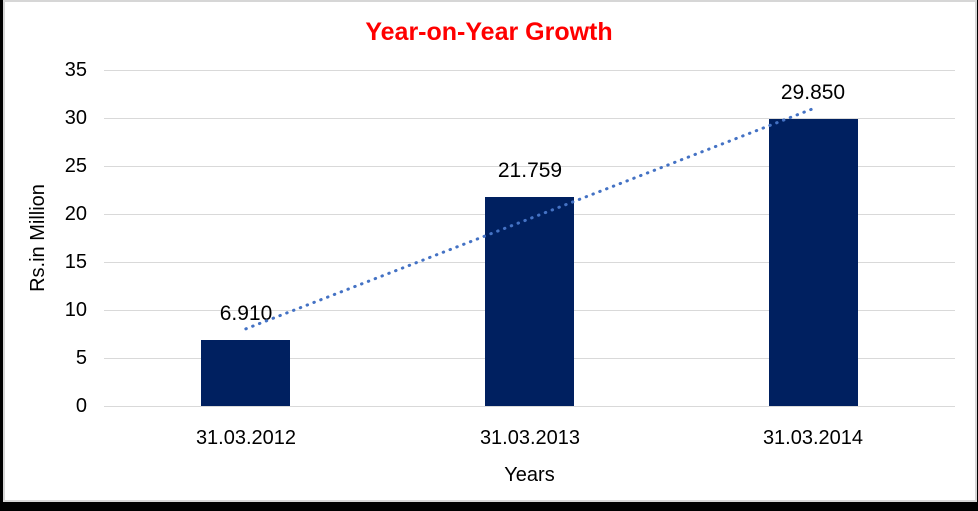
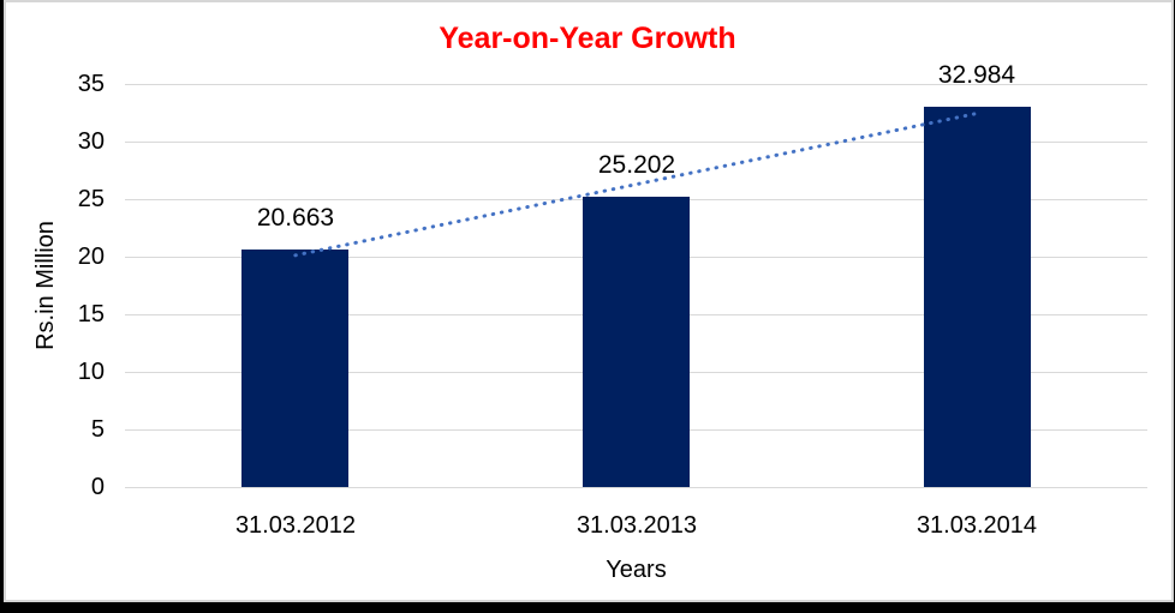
31.03.2012: 6.910 -> 20.663
31.03.2013: 21.759 -> 25.202
31.03.2014: 29.850 -> 32.984
